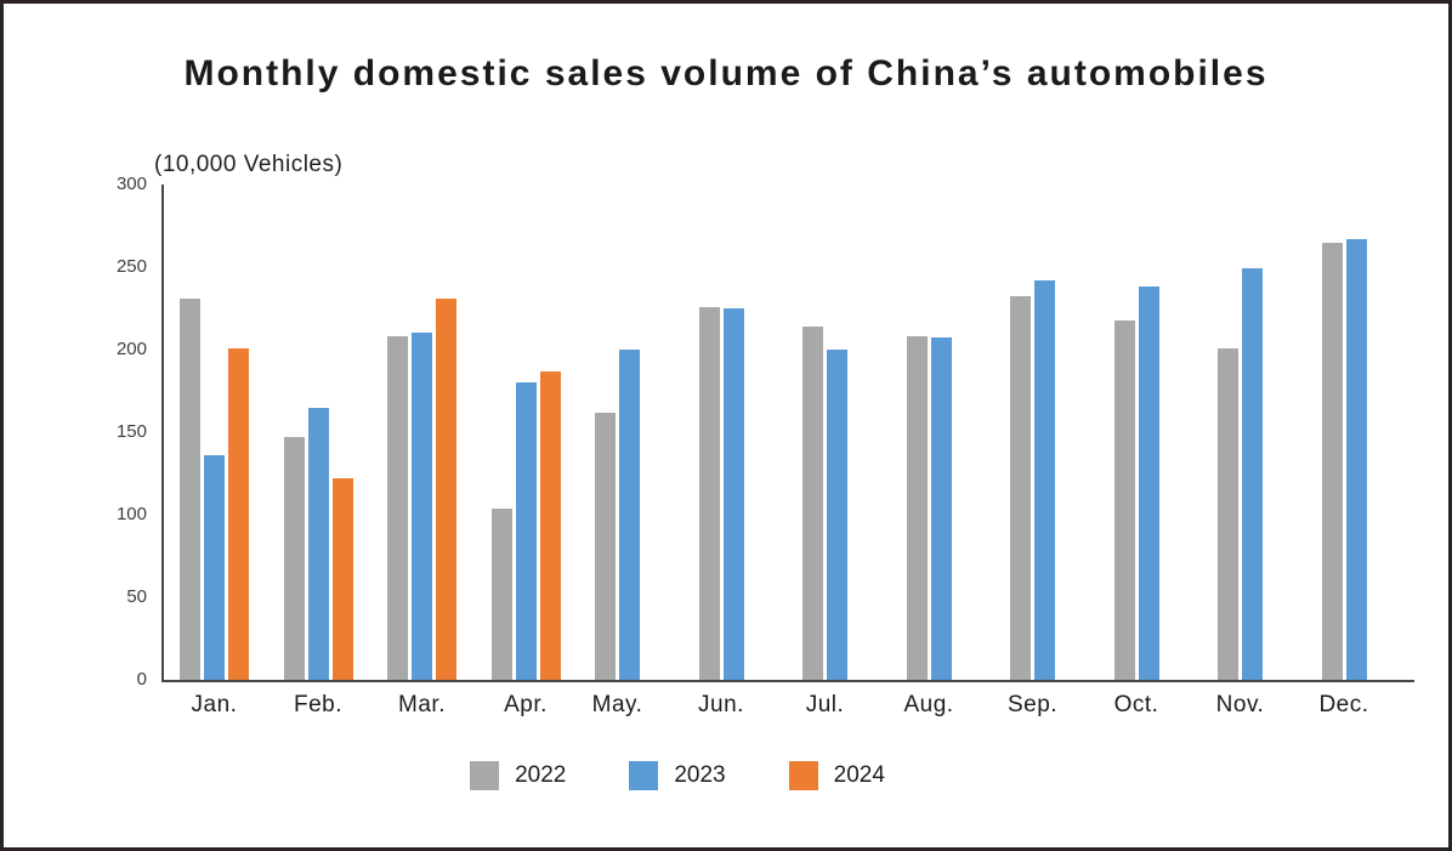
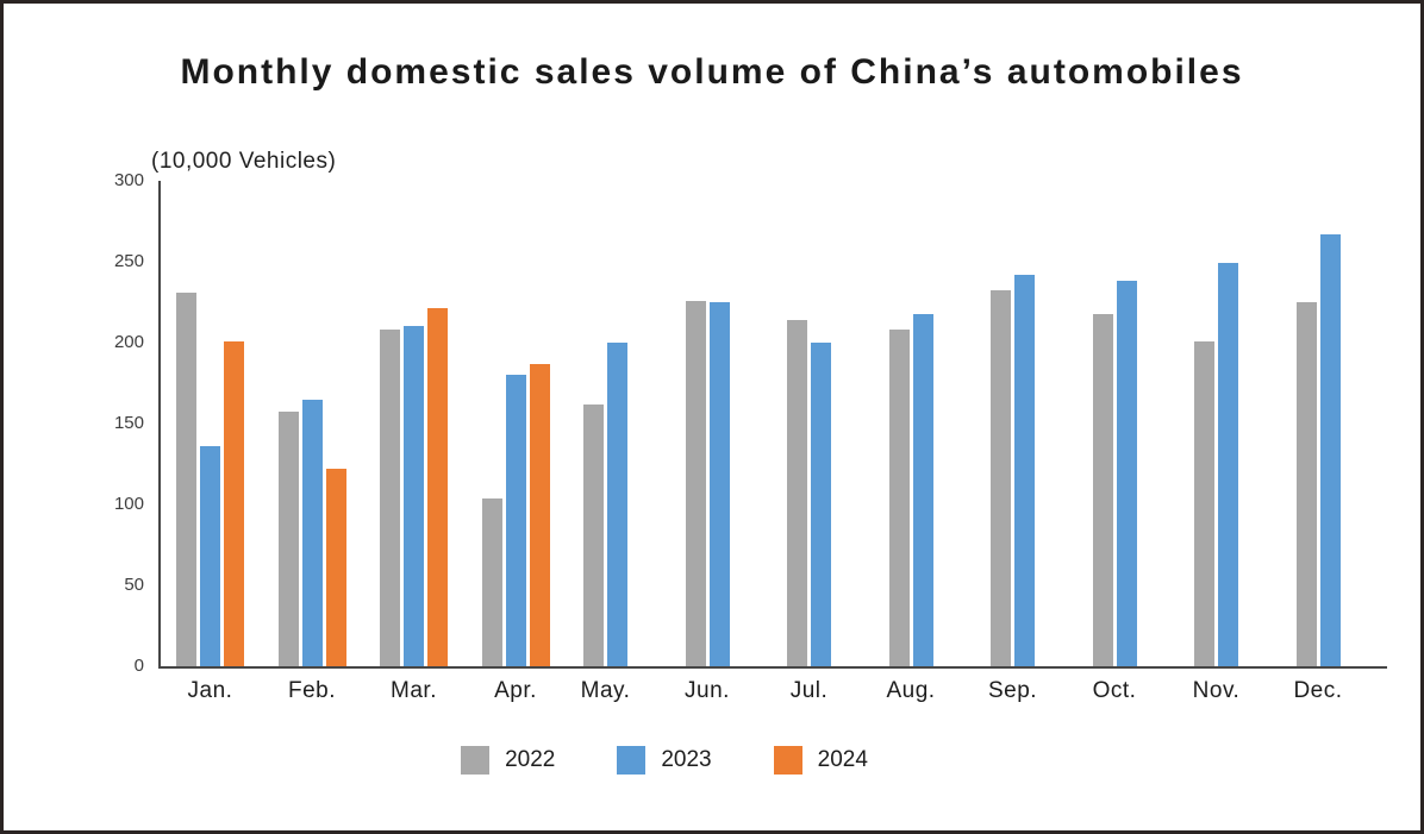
2022/Feb.: 147 -> 157
2024/Mar.: 231 -> 221
2023/Aug.: 207 -> 218
2022/Dec.: 265 -> 225
